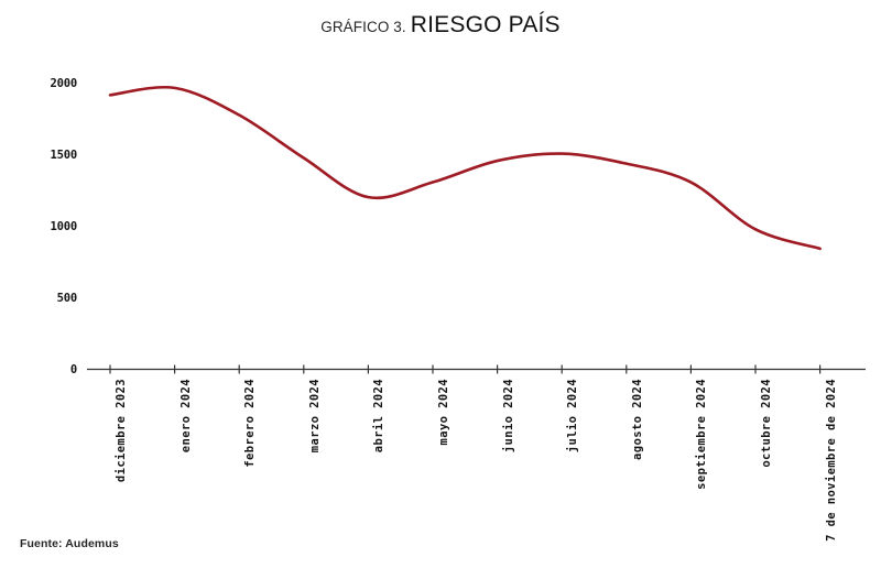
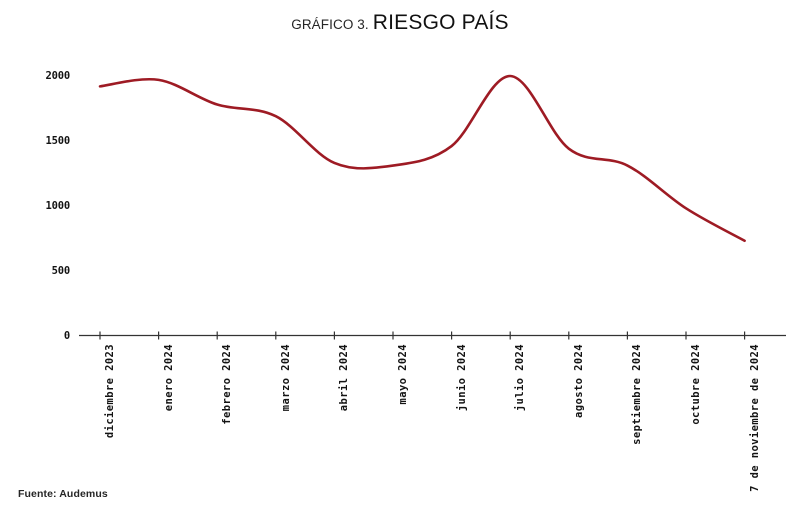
marzo 2024: 1480 -> 1690
abril 2024: 1200 -> 1330
julio 2024: 1510 -> 2000
7 de noviembre de 2024: 840 -> 730
